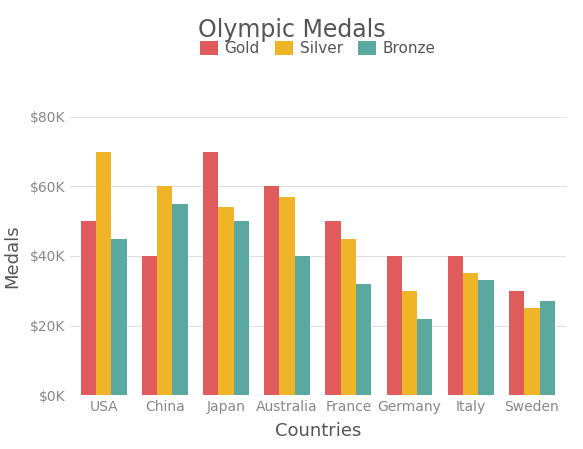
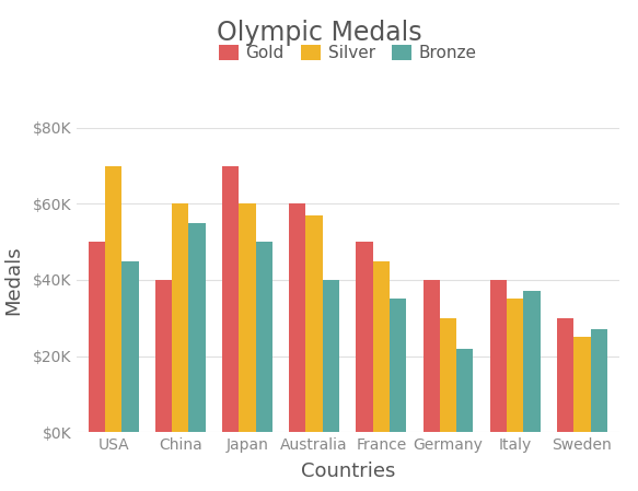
Silver/Japan: $54K -> $60K
Bronze/France: $32K -> $35K
Bronze/Italy: $33K -> $37K
